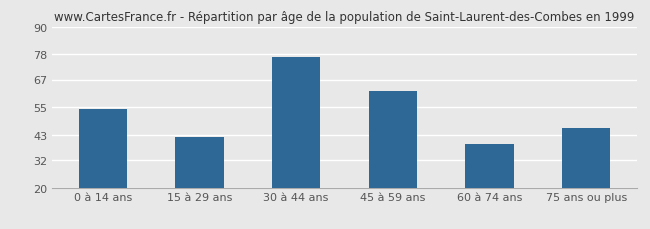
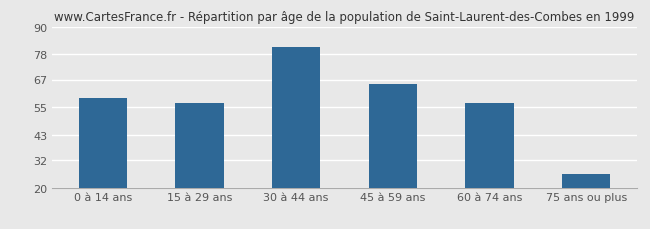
0 à 14 ans: 54 -> 59
15 à 29 ans: 42 -> 57
30 à 44 ans: 77 -> 81
45 à 59 ans: 62 -> 65
60 à 74 ans: 39 -> 57
75 ans ou plus: 46 -> 26
